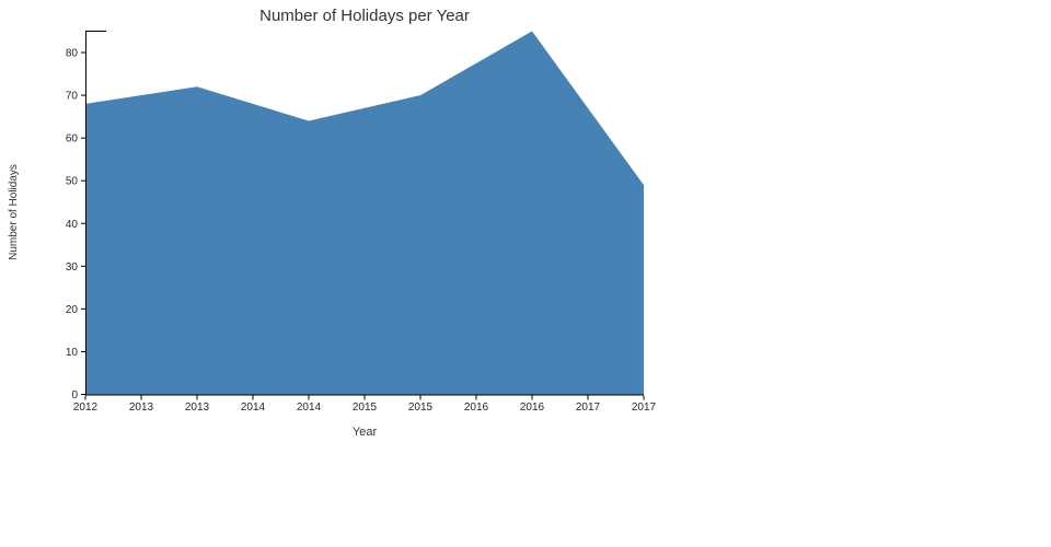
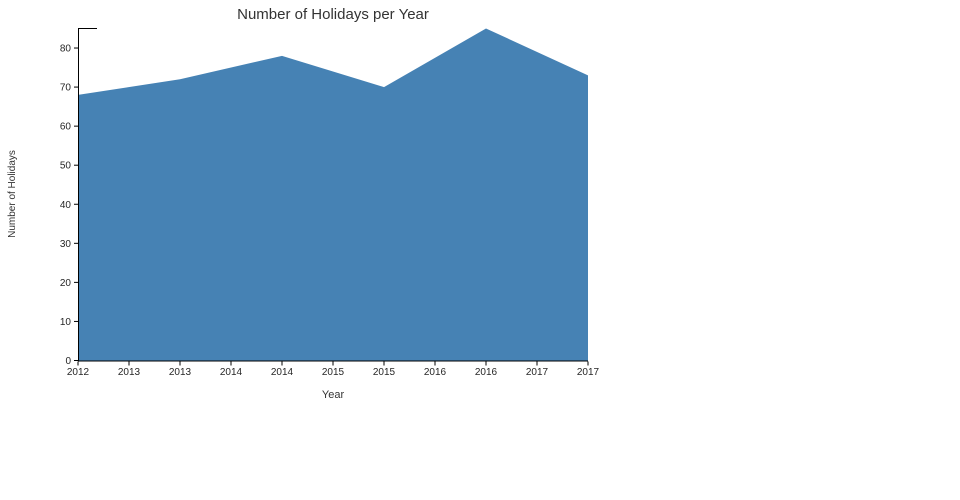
2014: 64 -> 78
2017: 49 -> 73
